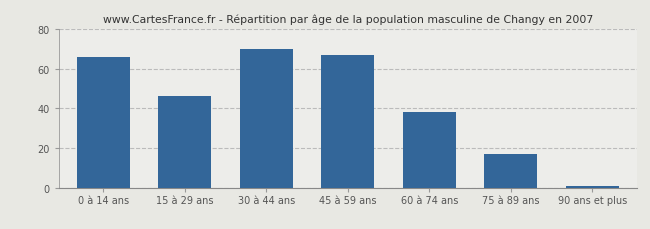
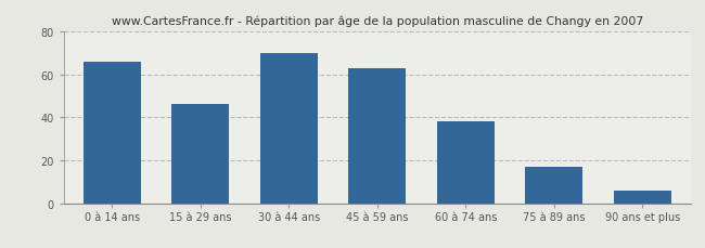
45 à 59 ans: 67 -> 63
90 ans et plus: 1 -> 6
